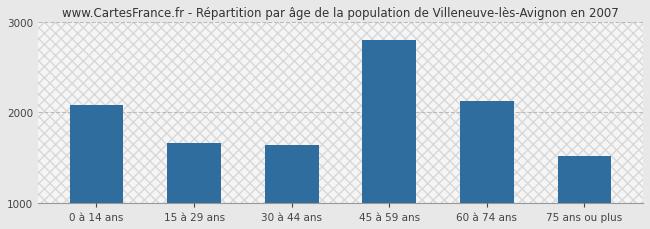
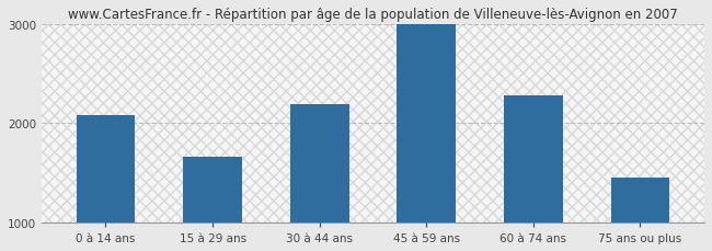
30 à 44 ans: 1640 -> 2190
45 à 59 ans: 2800 -> 3000
60 à 74 ans: 2120 -> 2280
75 ans ou plus: 1520 -> 1450
